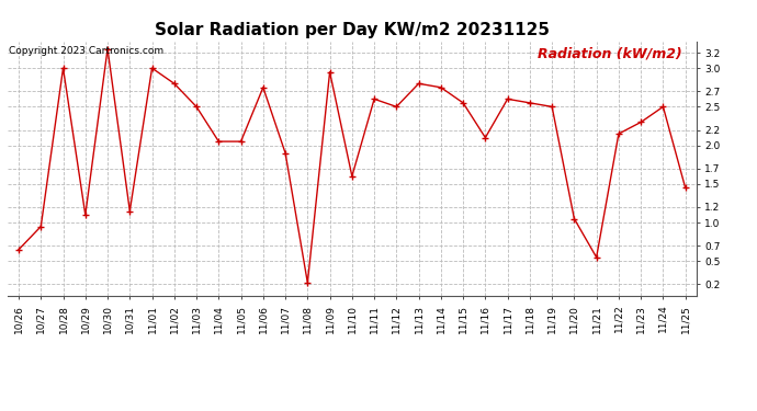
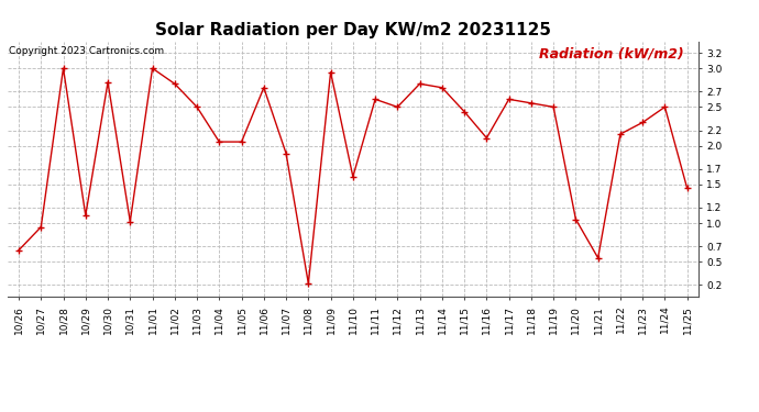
10/30: 3.25 -> 2.82
10/31: 1.15 -> 1.02
11/15: 2.55 -> 2.44
